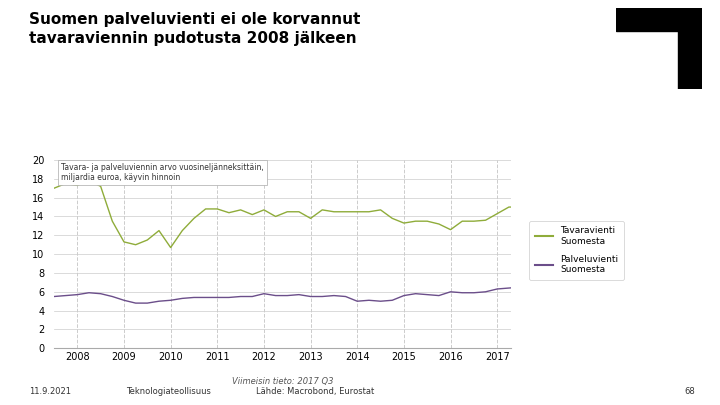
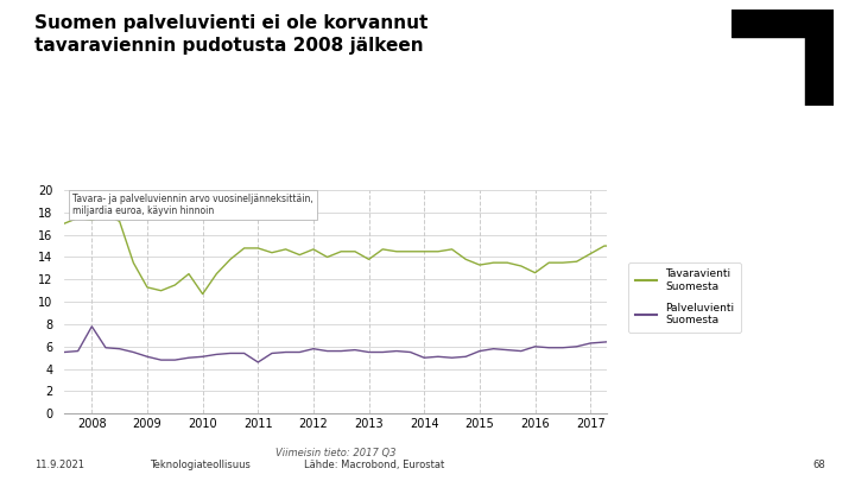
Palveluvienti Suomesta/2008: 5.7 -> 7.8
Palveluvienti Suomesta/2011: 5.4 -> 4.6
